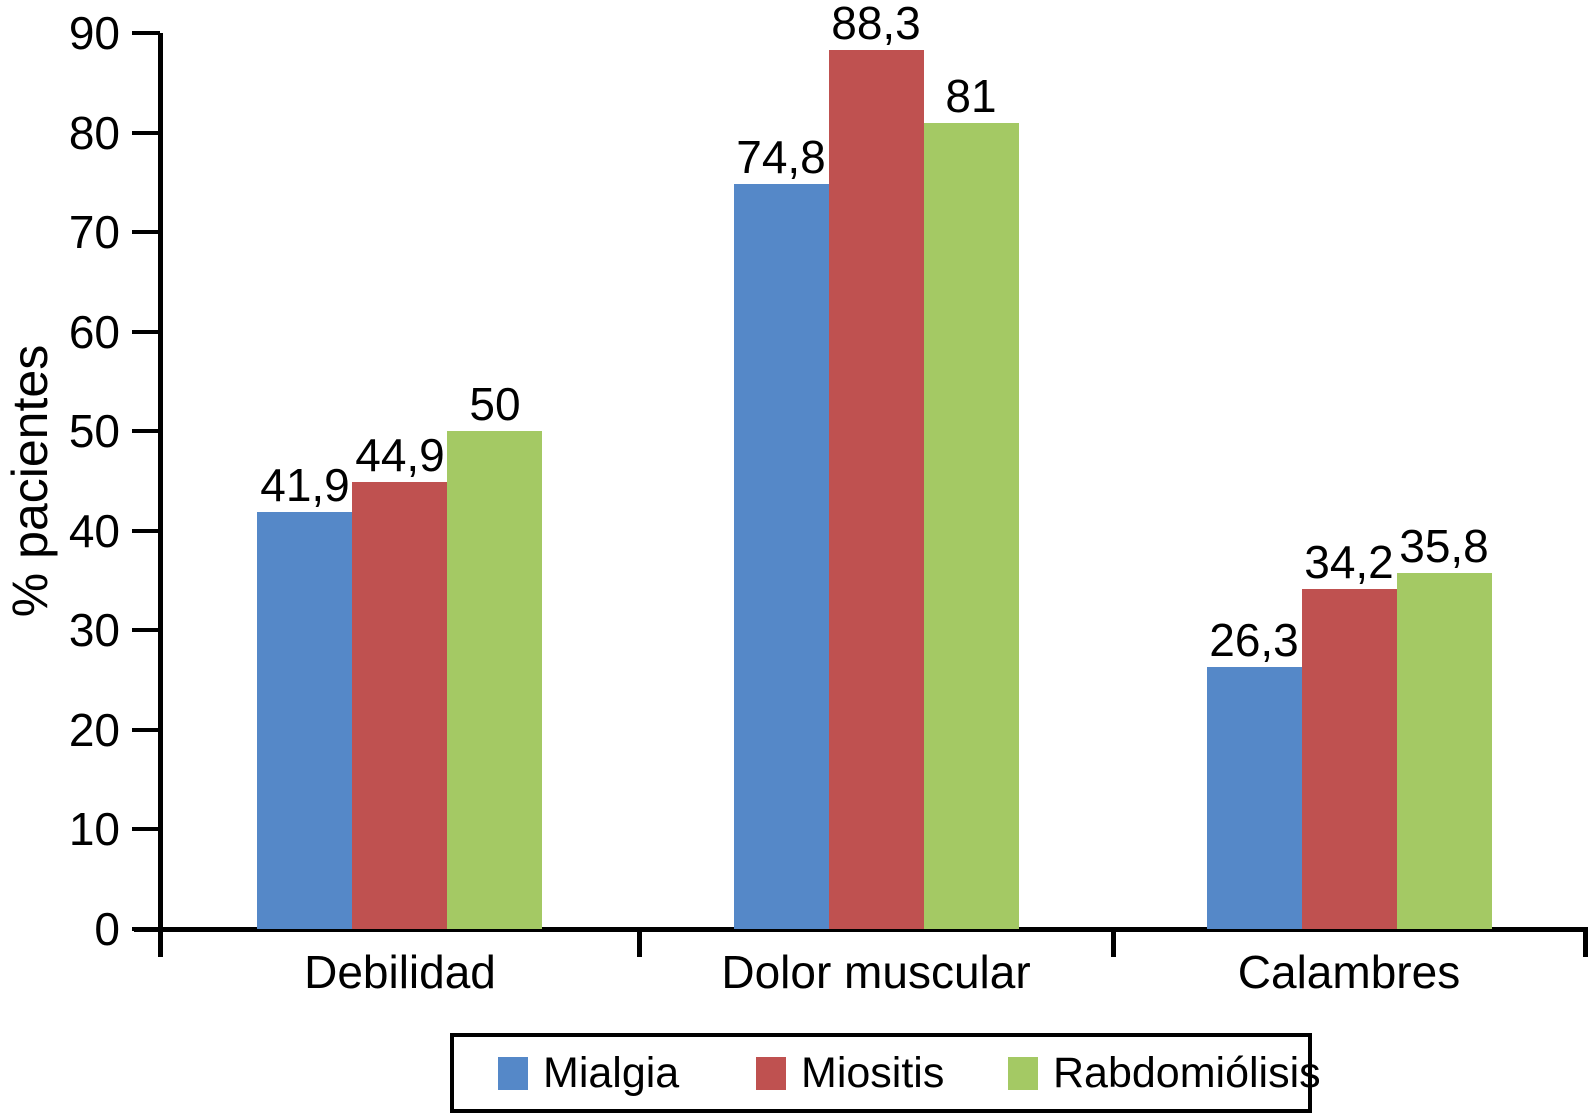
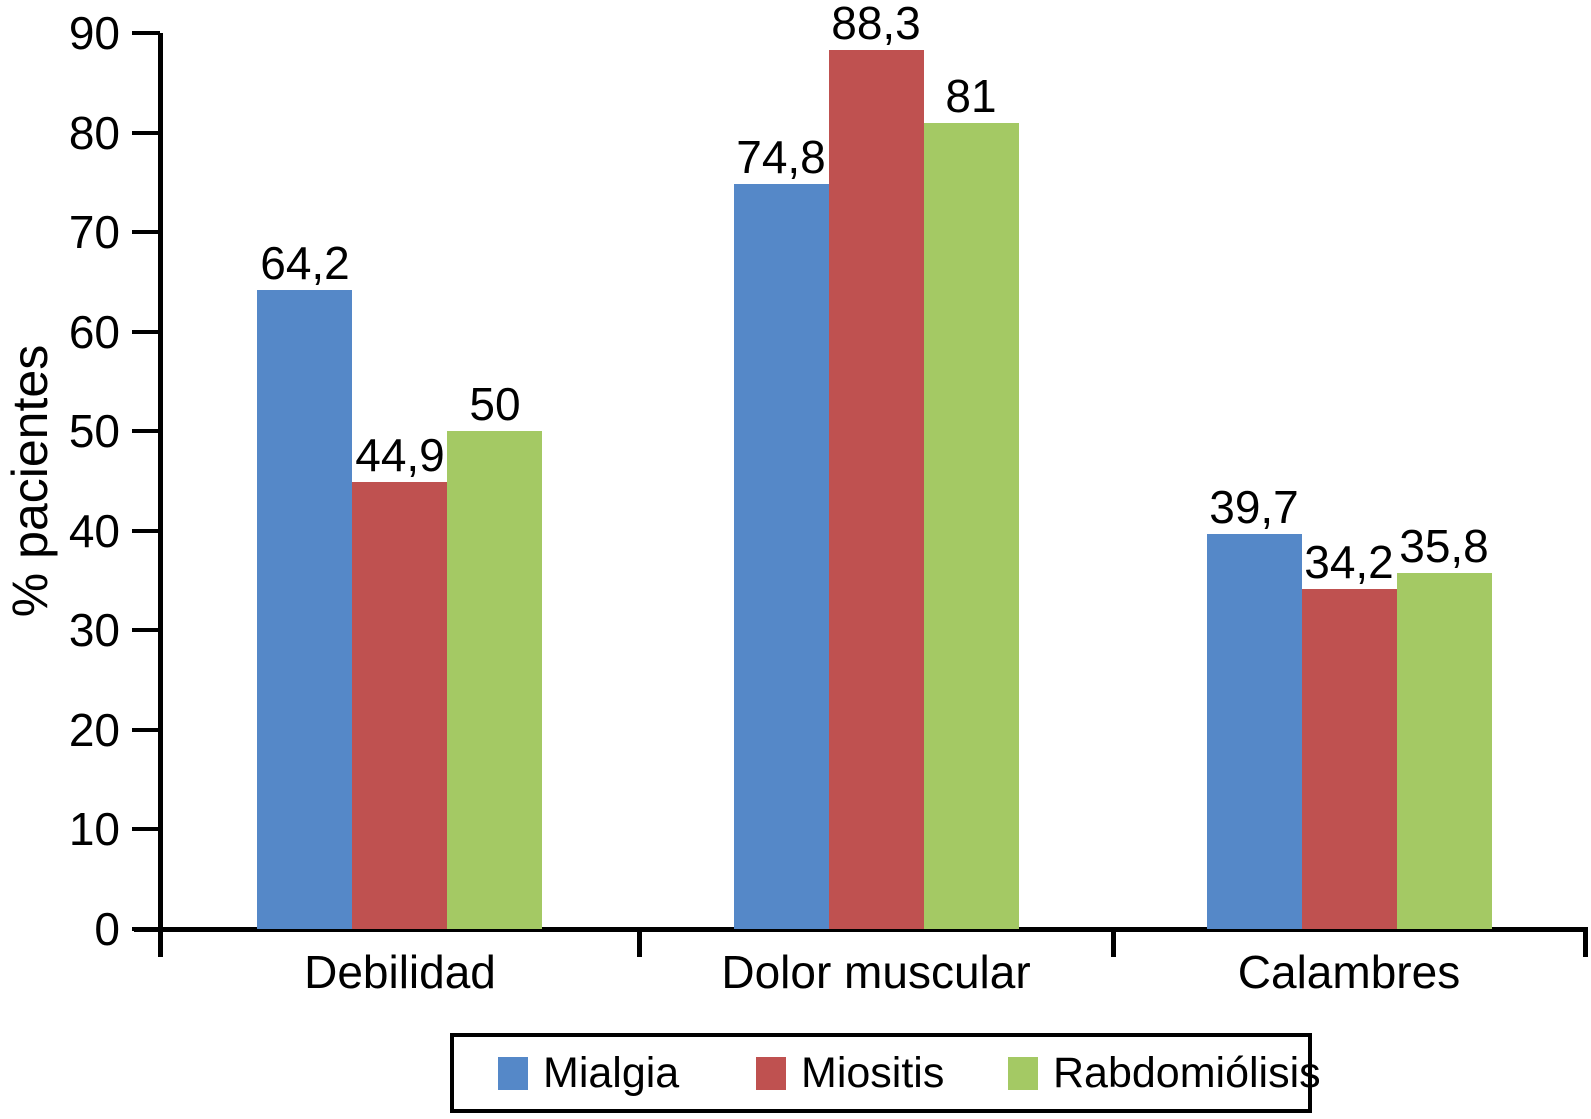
Mialgia/Debilidad: 41,9 -> 64,2
Mialgia/Calambres: 26,3 -> 39,7
